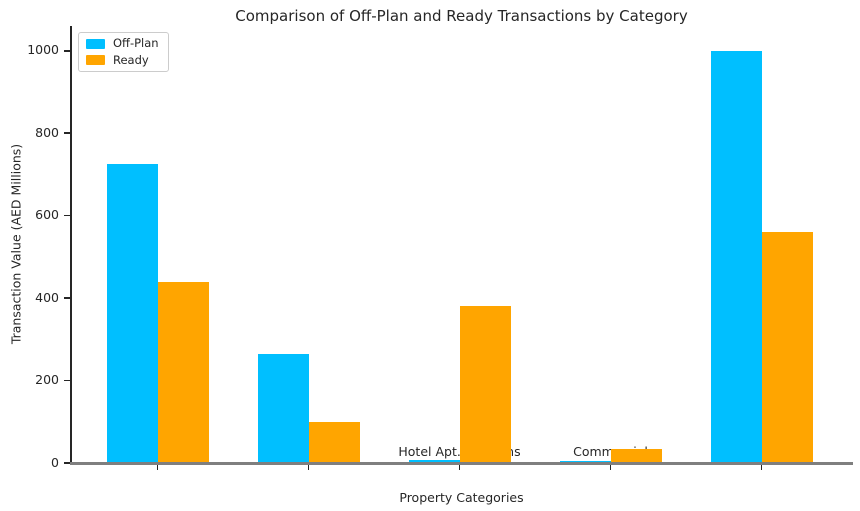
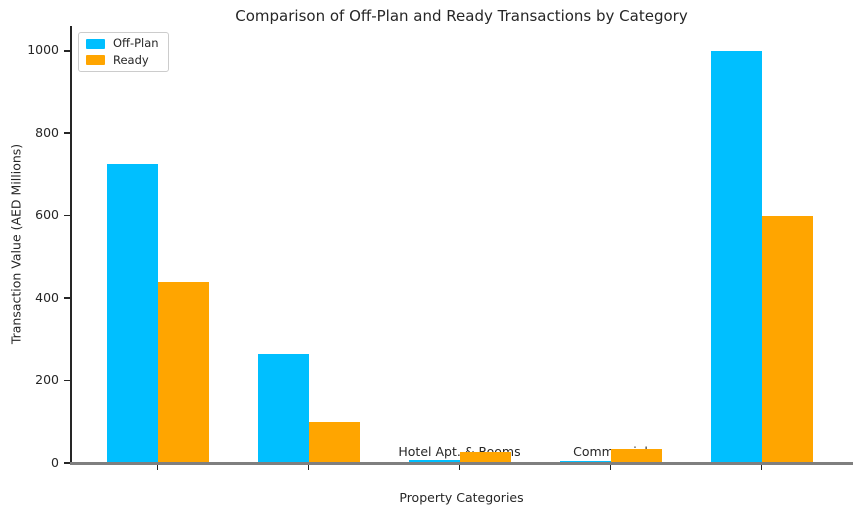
Ready/Hotel Apt. & Rooms: 380 -> 30
Ready/Total: 560 -> 600
